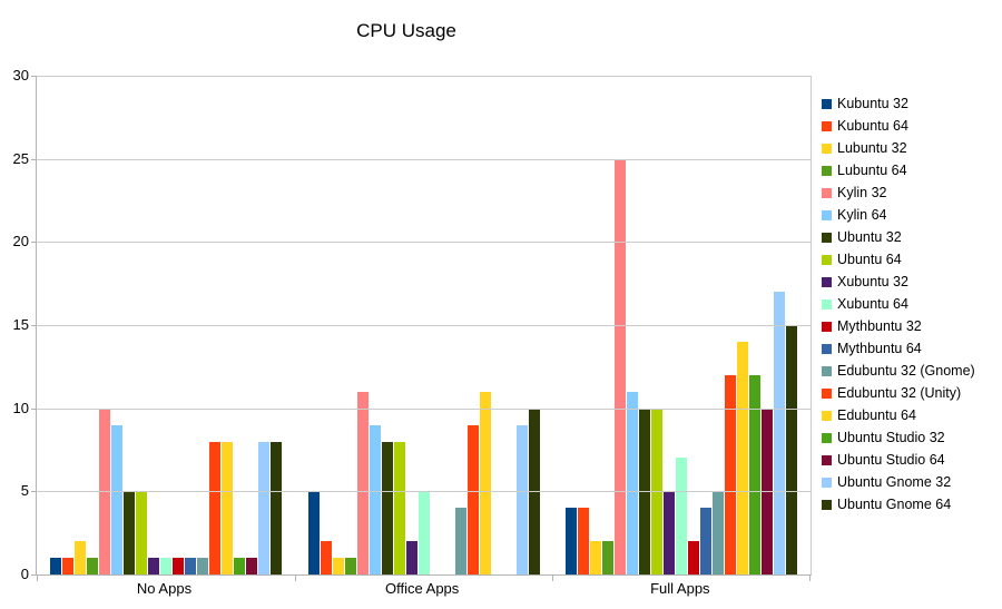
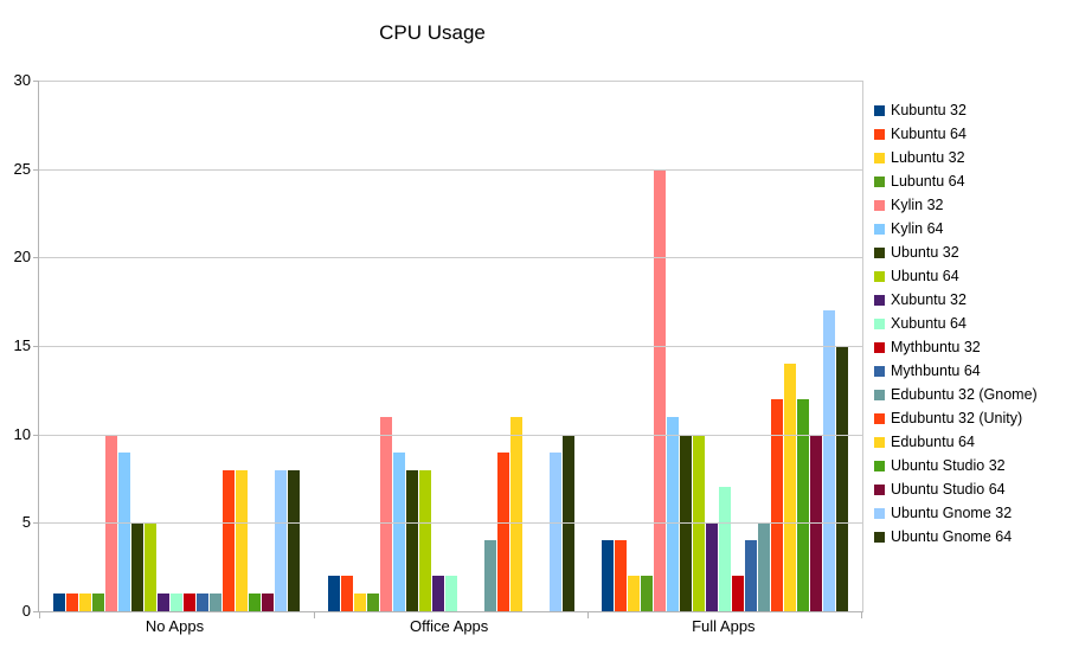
Lubuntu 32/No Apps: 2 -> 1
Kubuntu 32/Office Apps: 5 -> 2
Xubuntu 64/Office Apps: 5 -> 2
